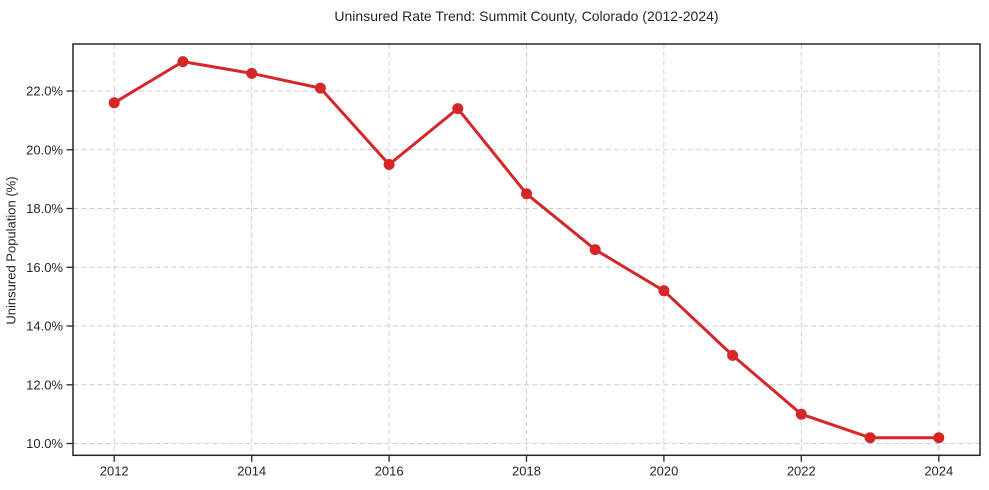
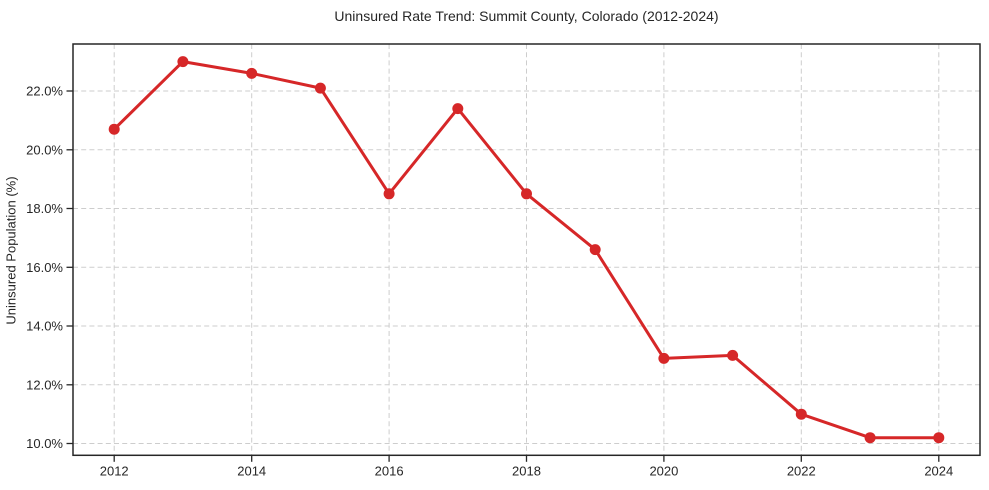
2012: 21.6% -> 20.7%
2016: 19.5% -> 18.5%
2020: 15.2% -> 12.9%
